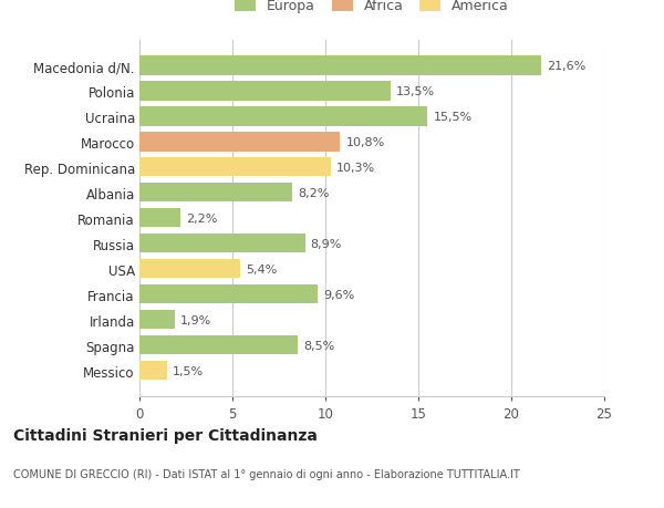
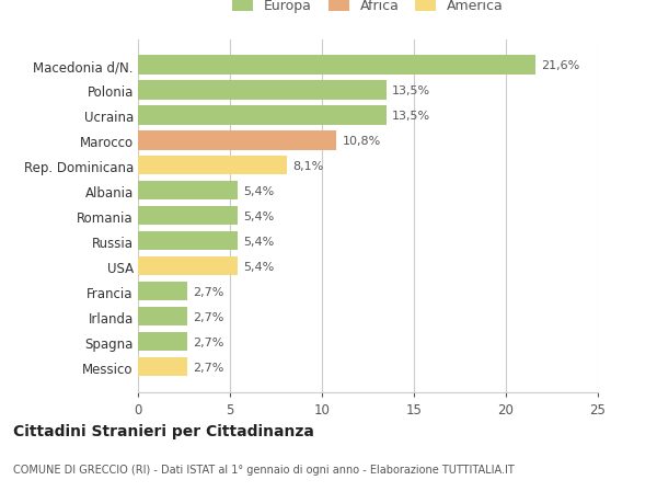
Ucraina: 15,5% -> 13,5%
Rep. Dominicana: 10,3% -> 8,1%
Albania: 8,2% -> 5,4%
Romania: 2,2% -> 5,4%
Russia: 8,9% -> 5,4%
Francia: 9,6% -> 2,7%
Irlanda: 1,9% -> 2,7%
Spagna: 8,5% -> 2,7%
Messico: 1,5% -> 2,7%
